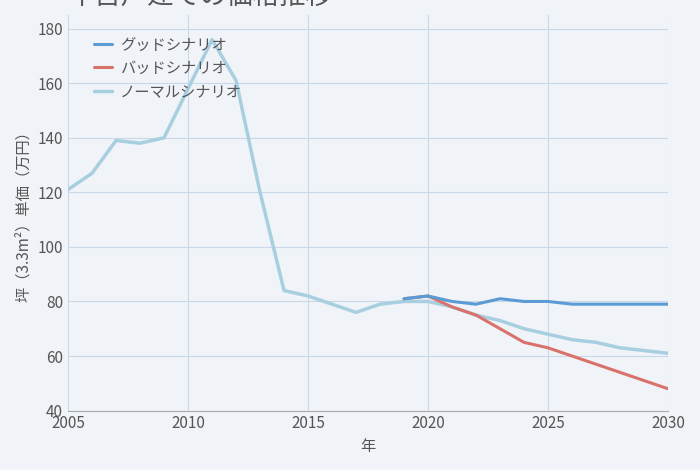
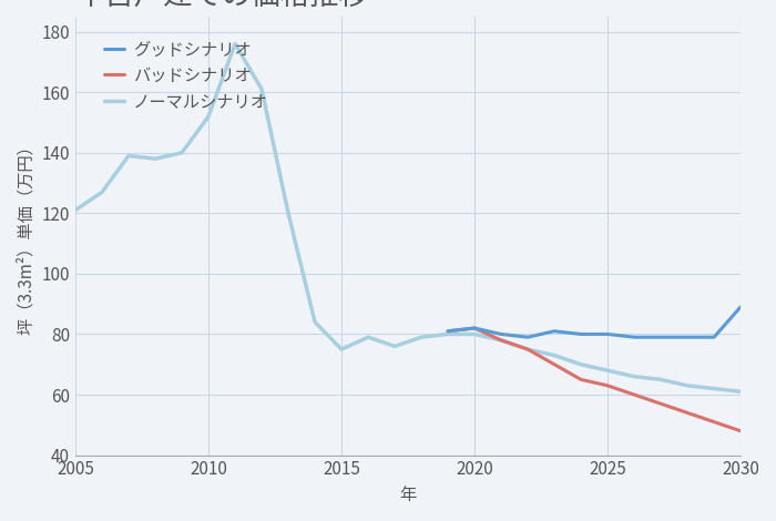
ノーマルシナリオ/2010: 158 -> 152
ノーマルシナリオ/2015: 82 -> 75
グッドシナリオ/2030: 79 -> 89
